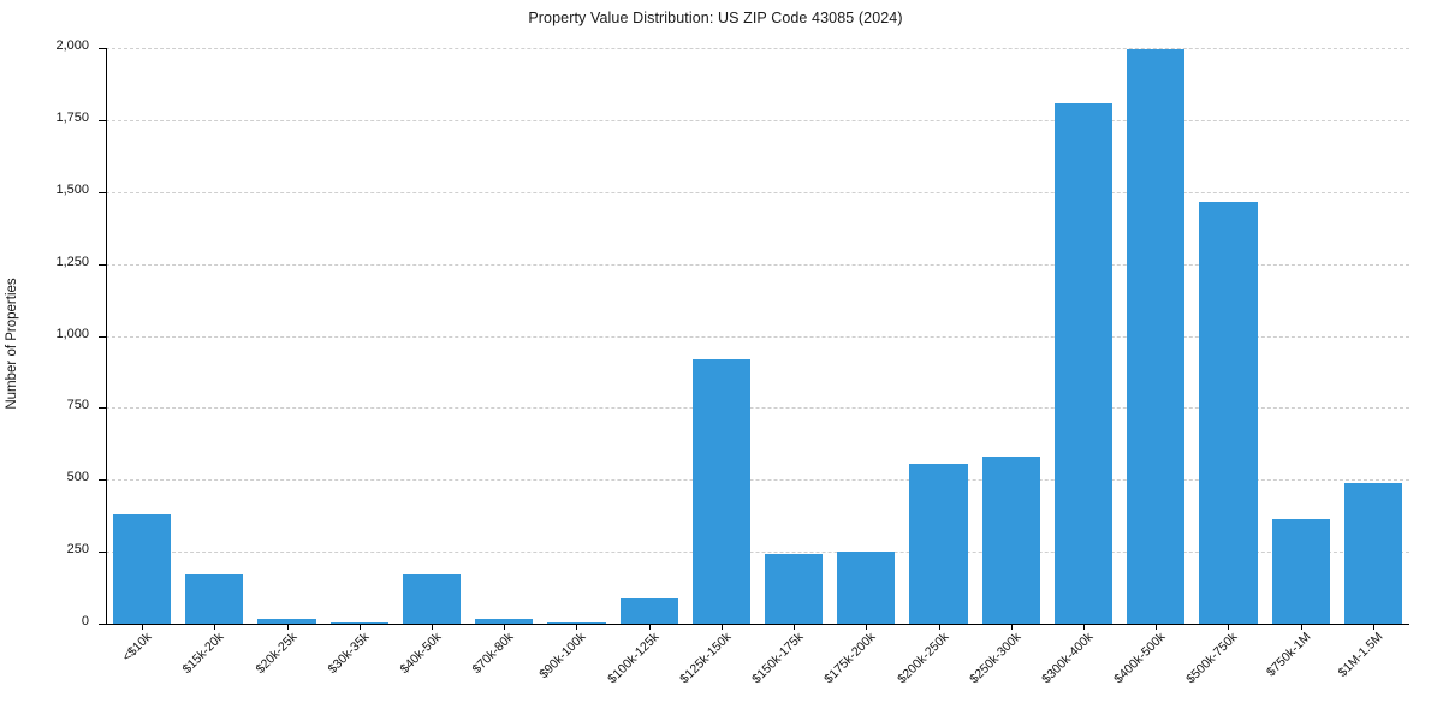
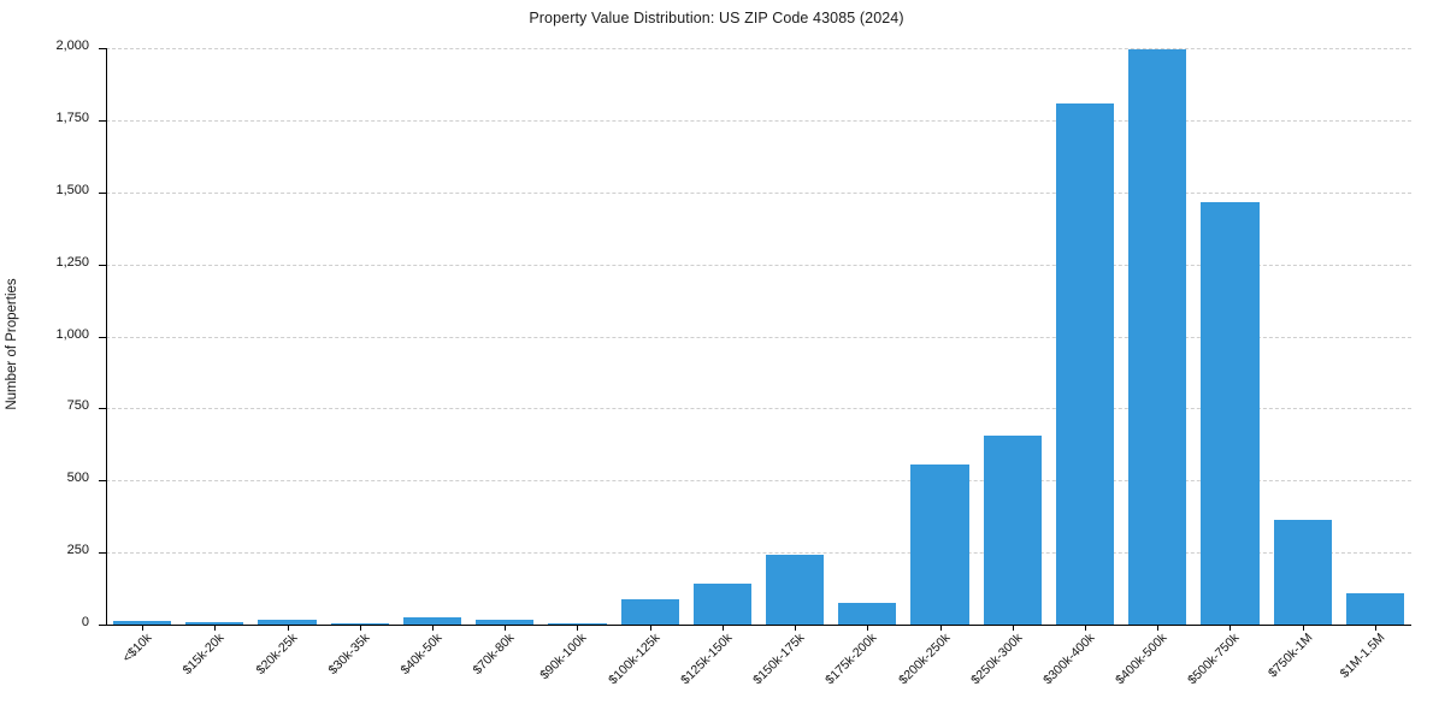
<$10k: 380 -> 10
$15k-20k: 170 -> 10
$40k-50k: 170 -> 30
$125k-150k: 920 -> 140
$175k-200k: 250 -> 80
$250k-300k: 580 -> 660
$1M-1.5M: 490 -> 110
